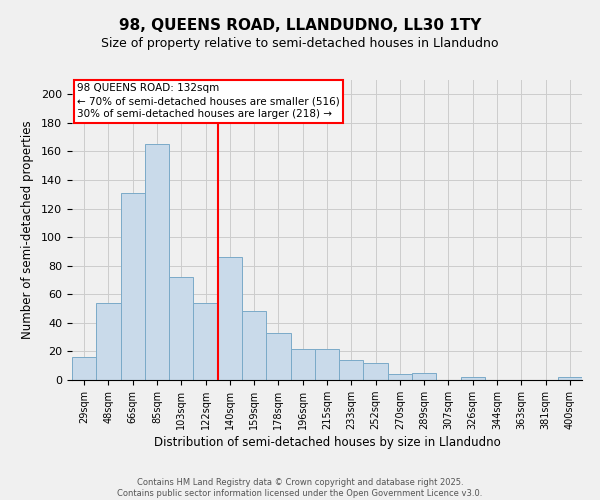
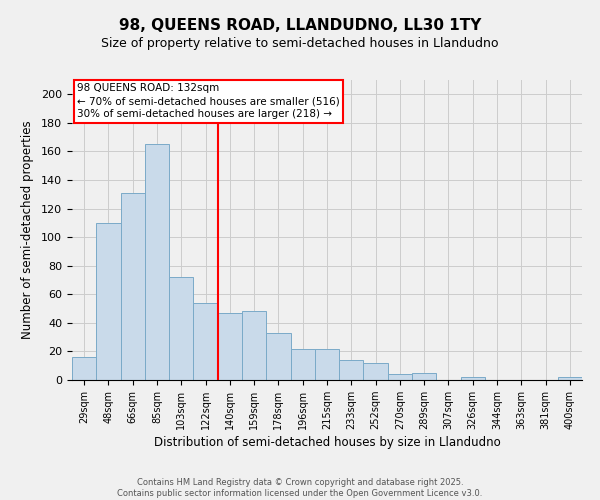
48sqm: 54 -> 110
140sqm: 86 -> 47
